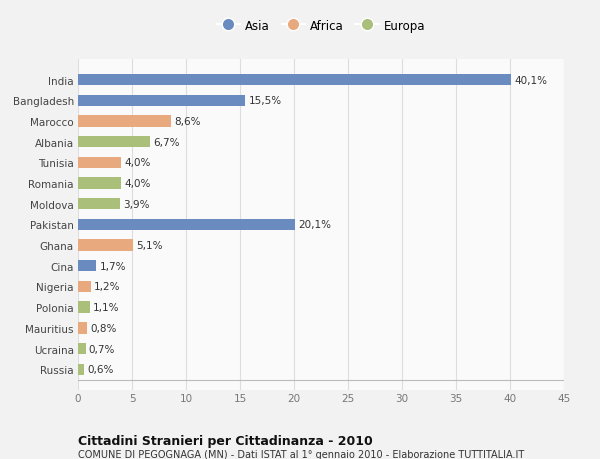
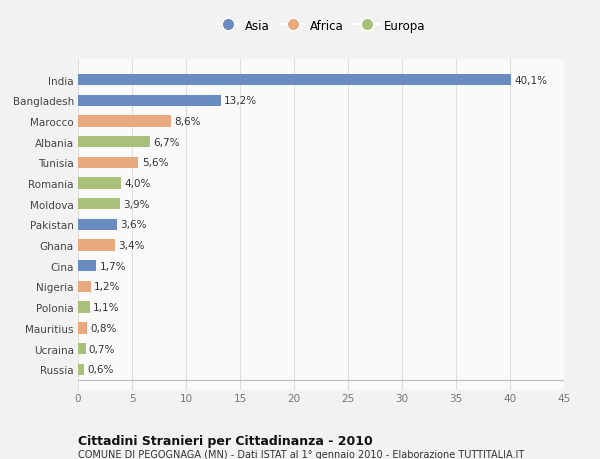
Bangladesh: 15,5% -> 13,2%
Tunisia: 4,0% -> 5,6%
Pakistan: 20,1% -> 3,6%
Ghana: 5,1% -> 3,4%
